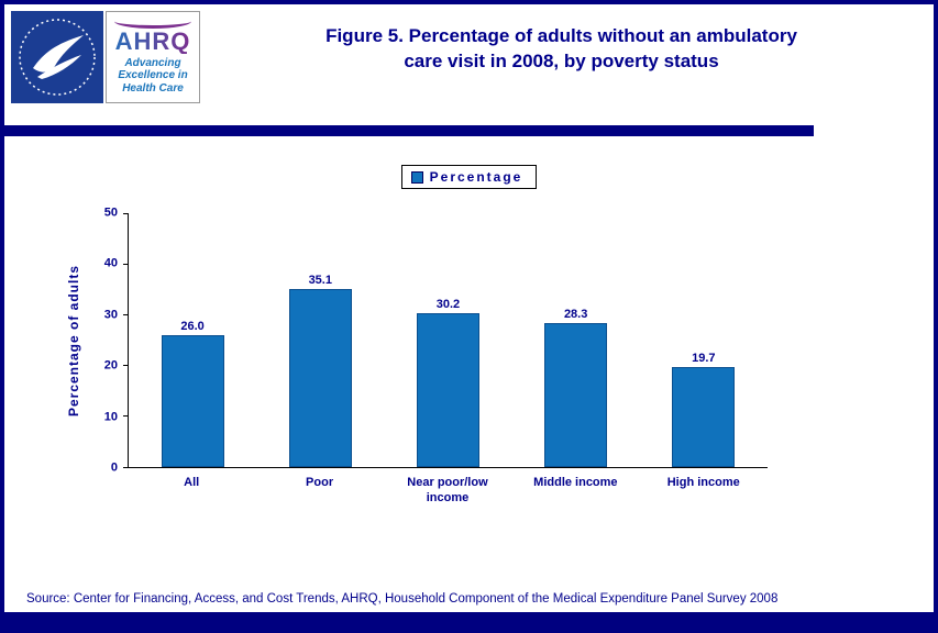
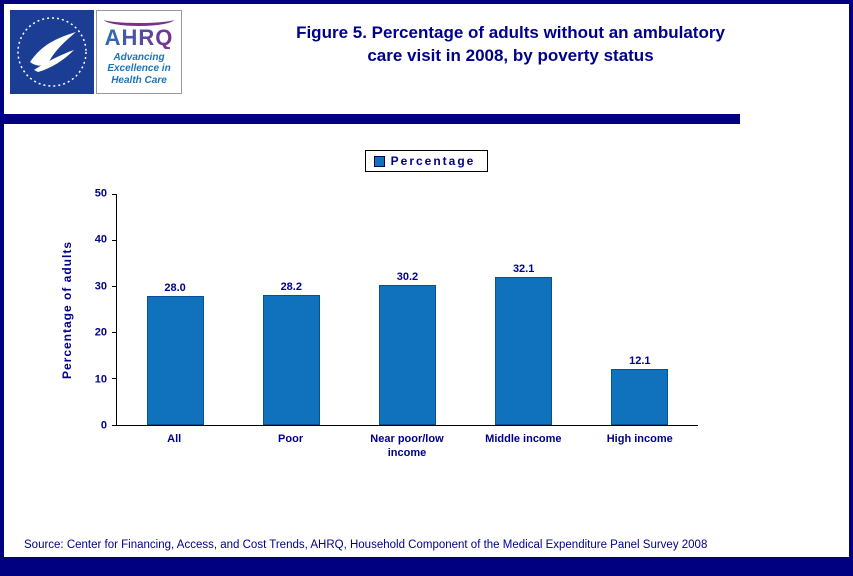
All: 26.0 -> 28.0
Poor: 35.1 -> 28.2
Middle income: 28.3 -> 32.1
High income: 19.7 -> 12.1
